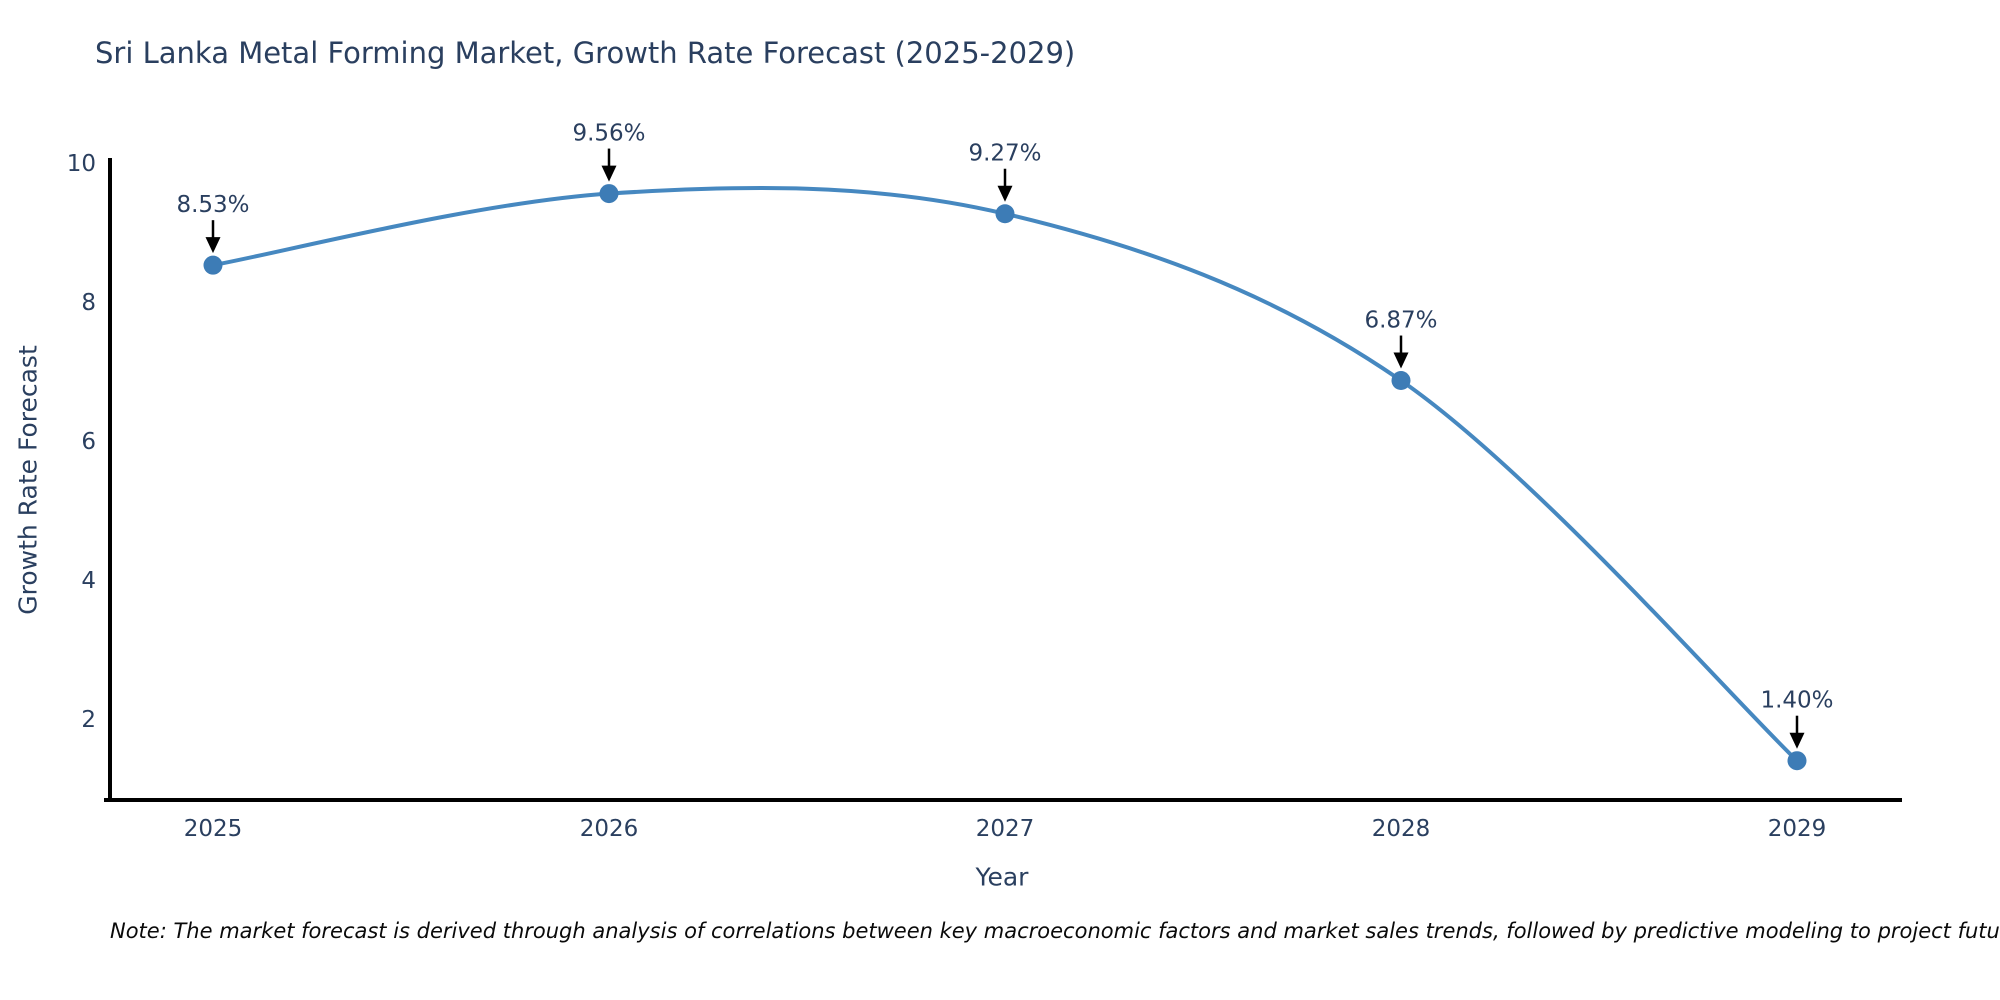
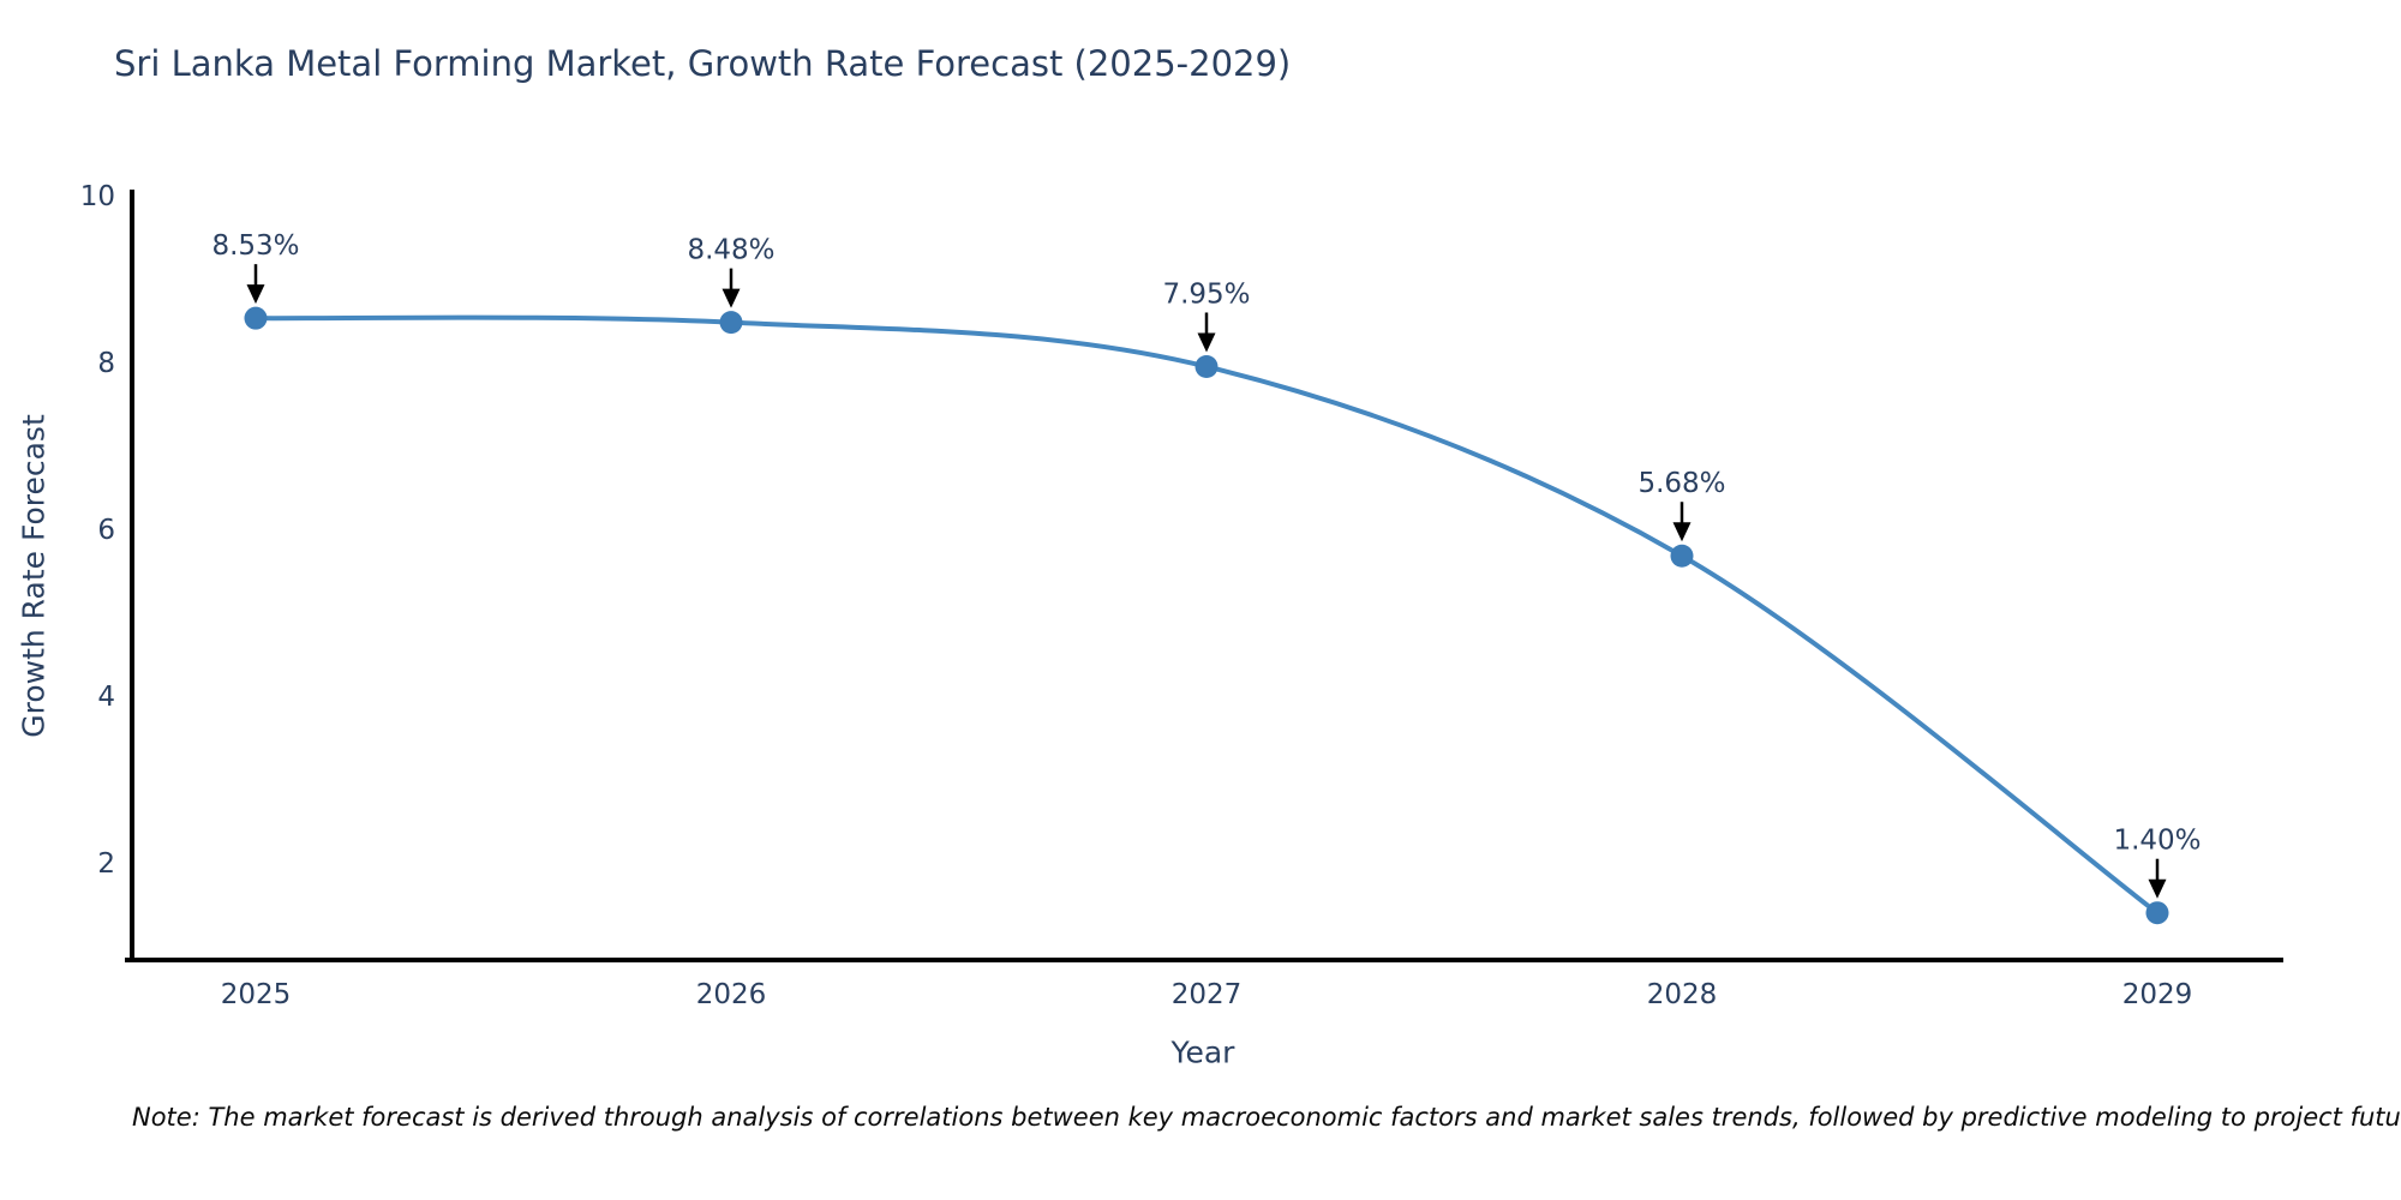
2026: 9.56% -> 8.48%
2027: 9.27% -> 7.95%
2028: 6.87% -> 5.68%
